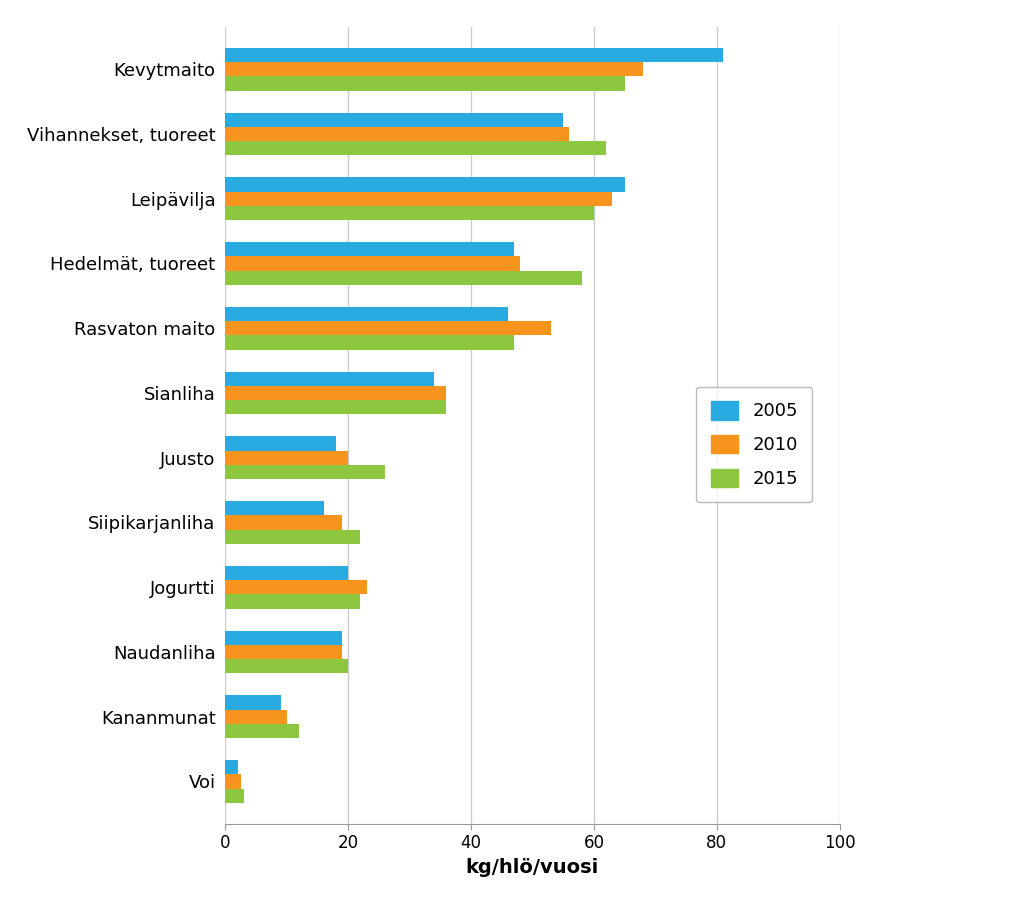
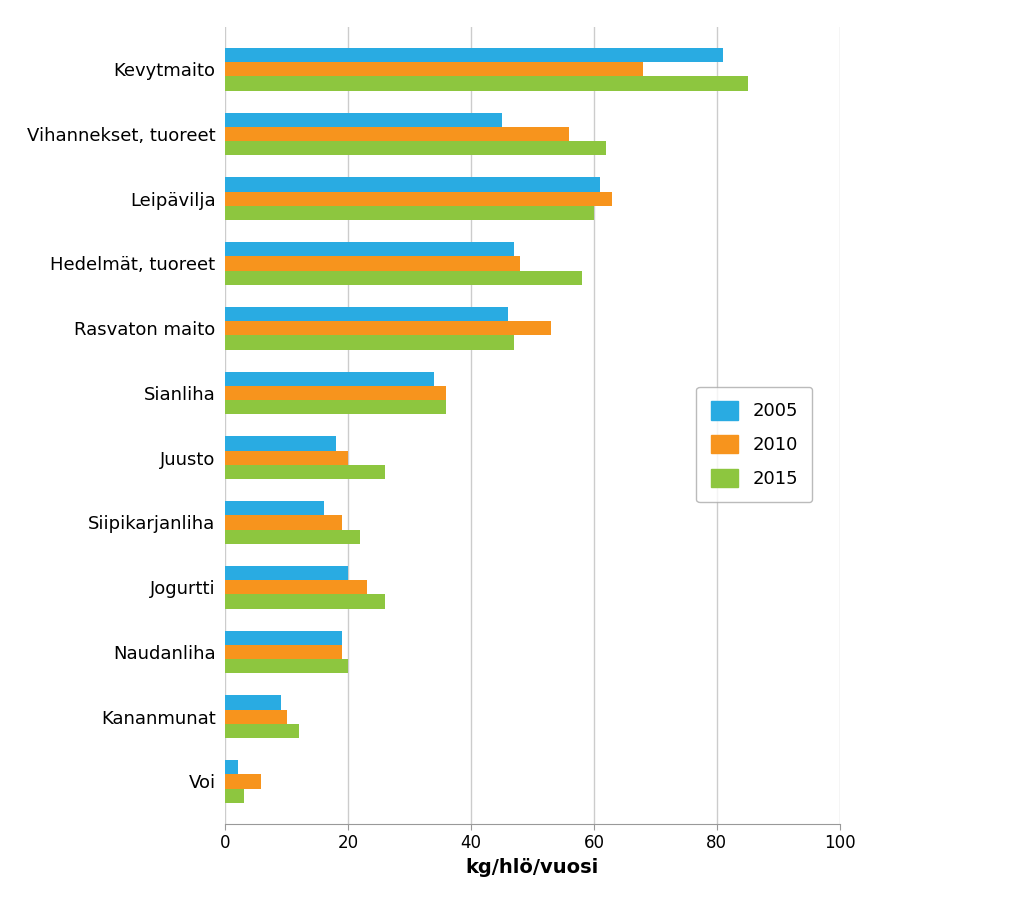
2015/Kevytmaito: 65 -> 85
2005/Vihannekset, tuoreet: 55 -> 45
2005/Leipävilja: 65 -> 61
2015/Jogurtti: 22 -> 26
2010/Voi: 2.5 -> 5.8
